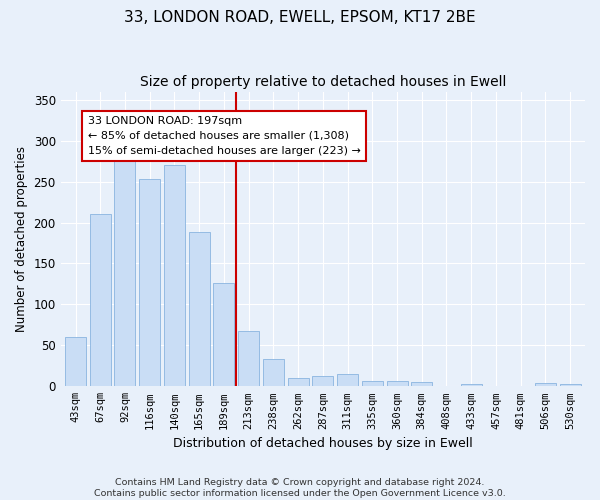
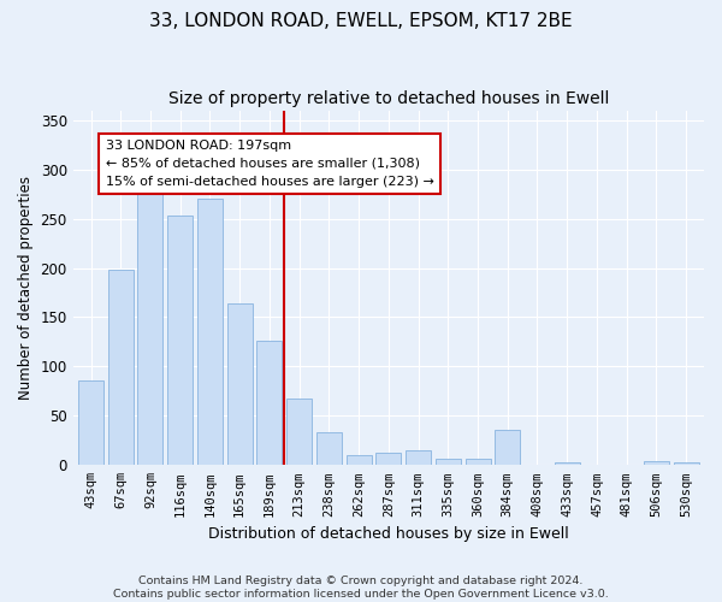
43sqm: 60 -> 86
67sqm: 210 -> 198
165sqm: 188 -> 164
384sqm: 5 -> 36
